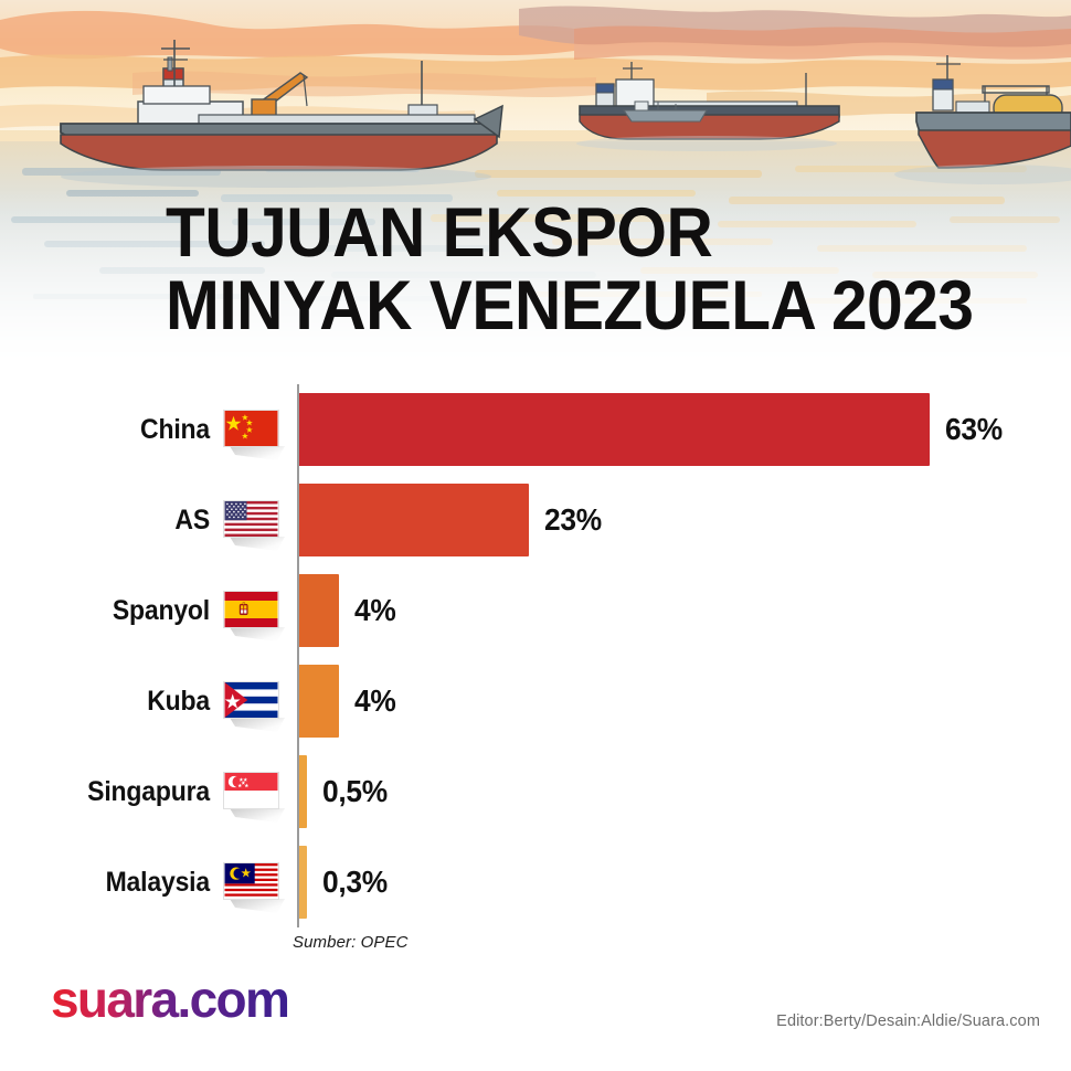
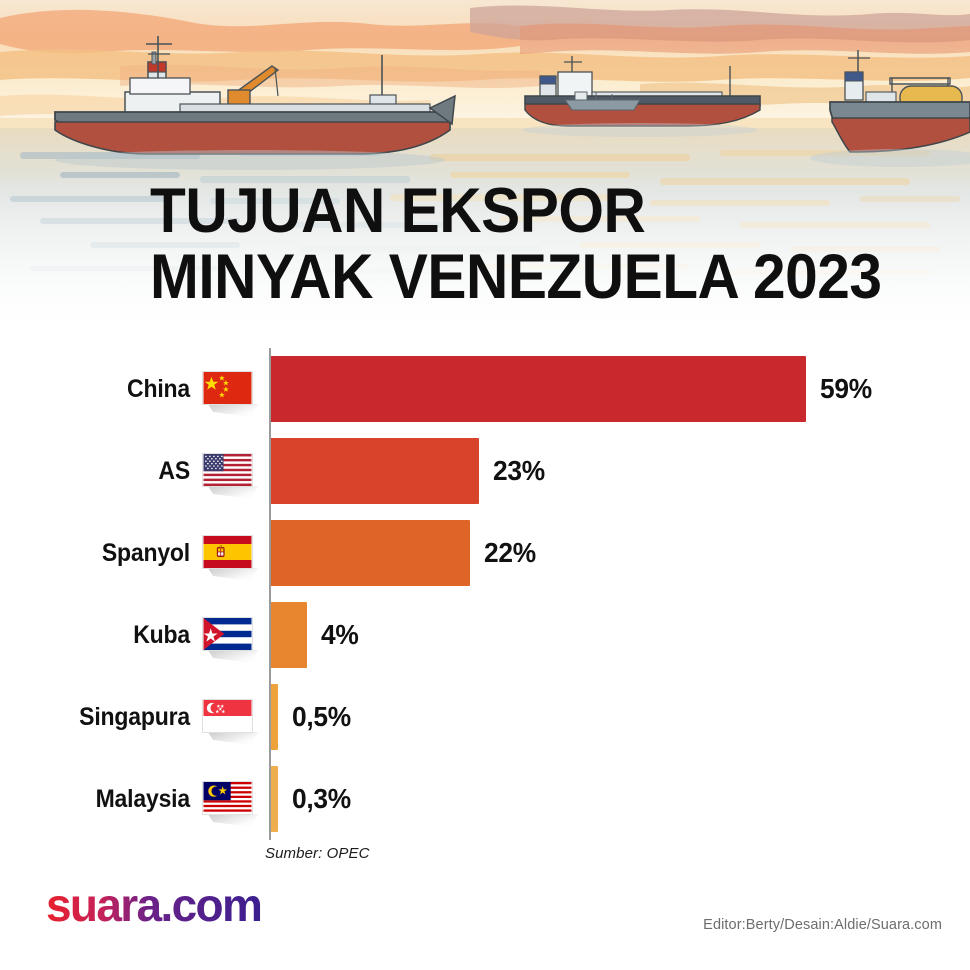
China: 63% -> 59%
Spanyol: 4% -> 22%
